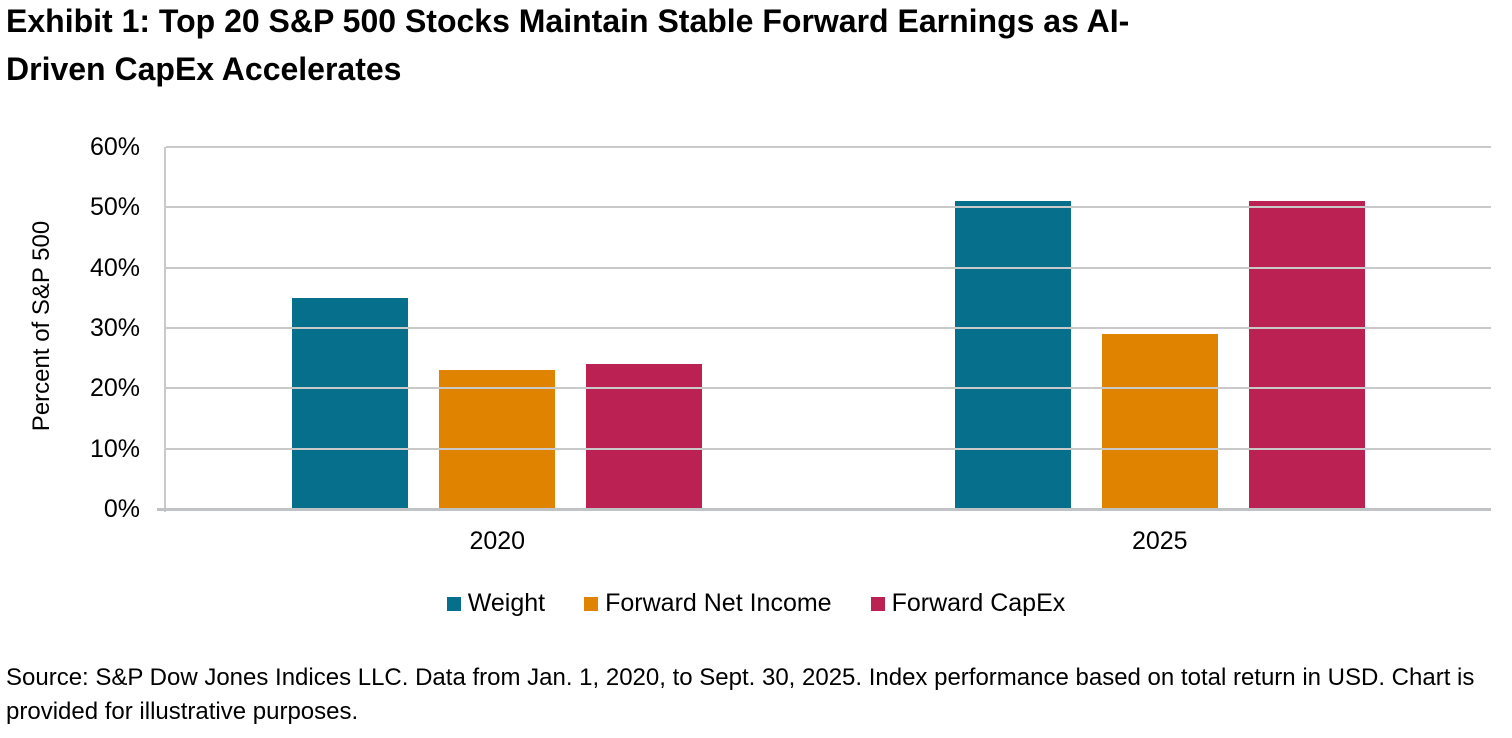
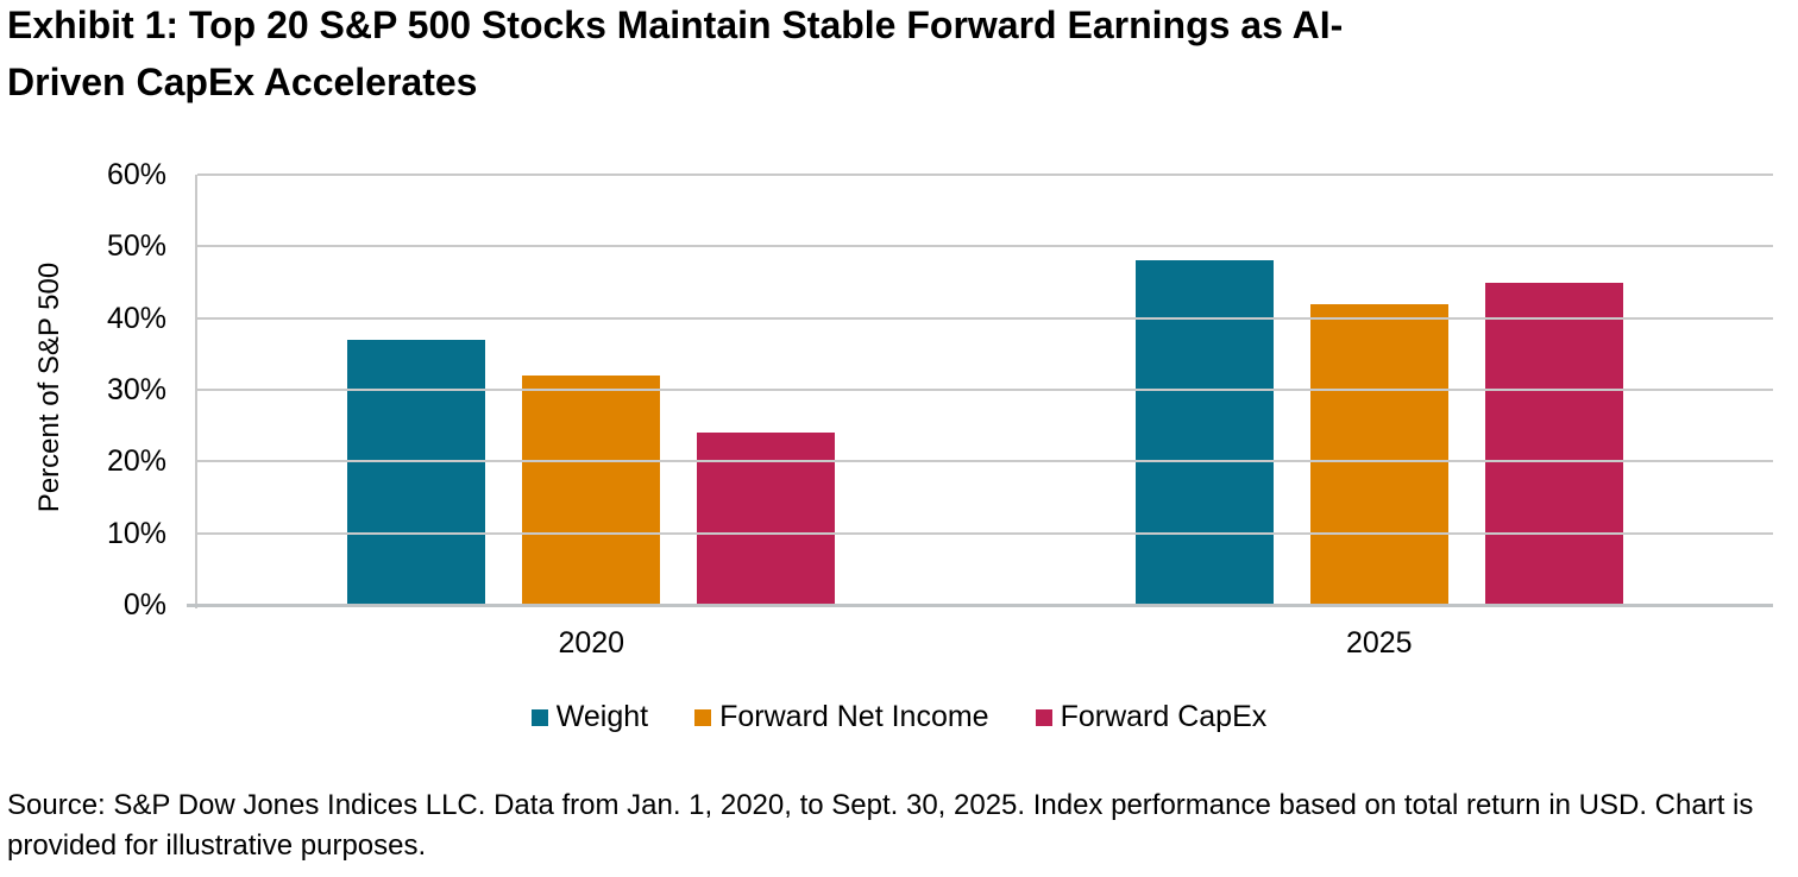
Weight/2020: 35% -> 37%
Forward Net Income/2020: 23% -> 32%
Weight/2025: 51% -> 48%
Forward Net Income/2025: 29% -> 42%
Forward CapEx/2025: 51% -> 45%
